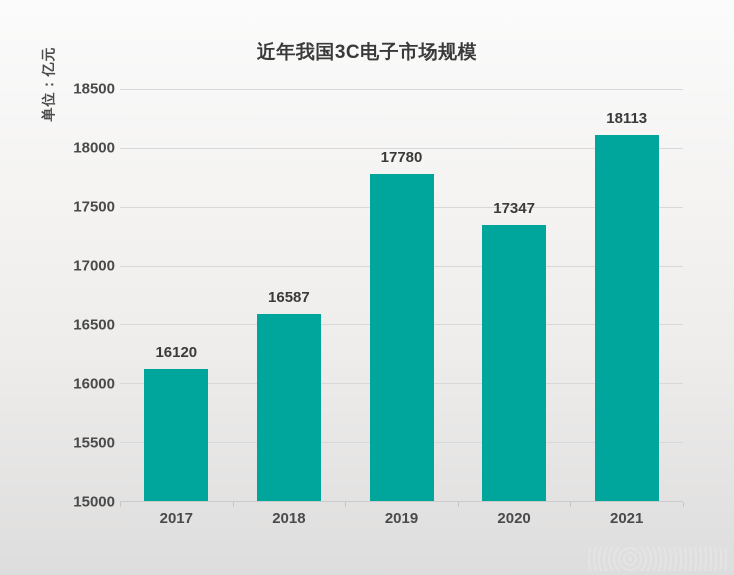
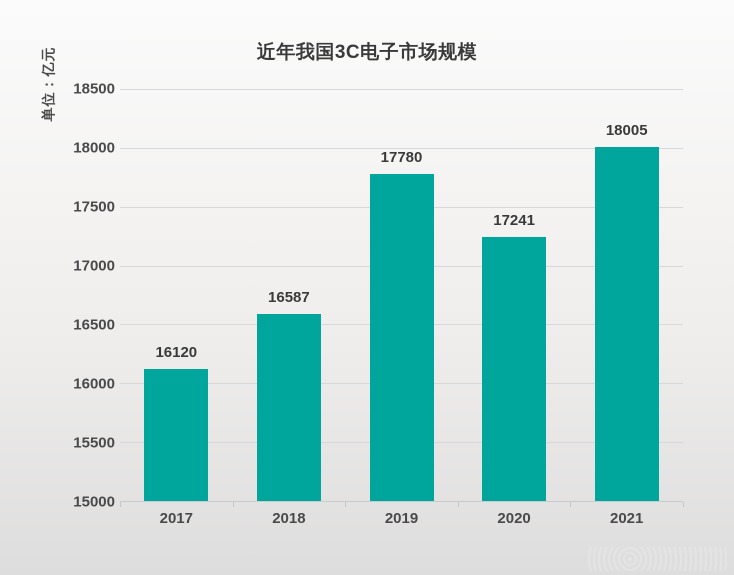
2020: 17347 -> 17241
2021: 18113 -> 18005
